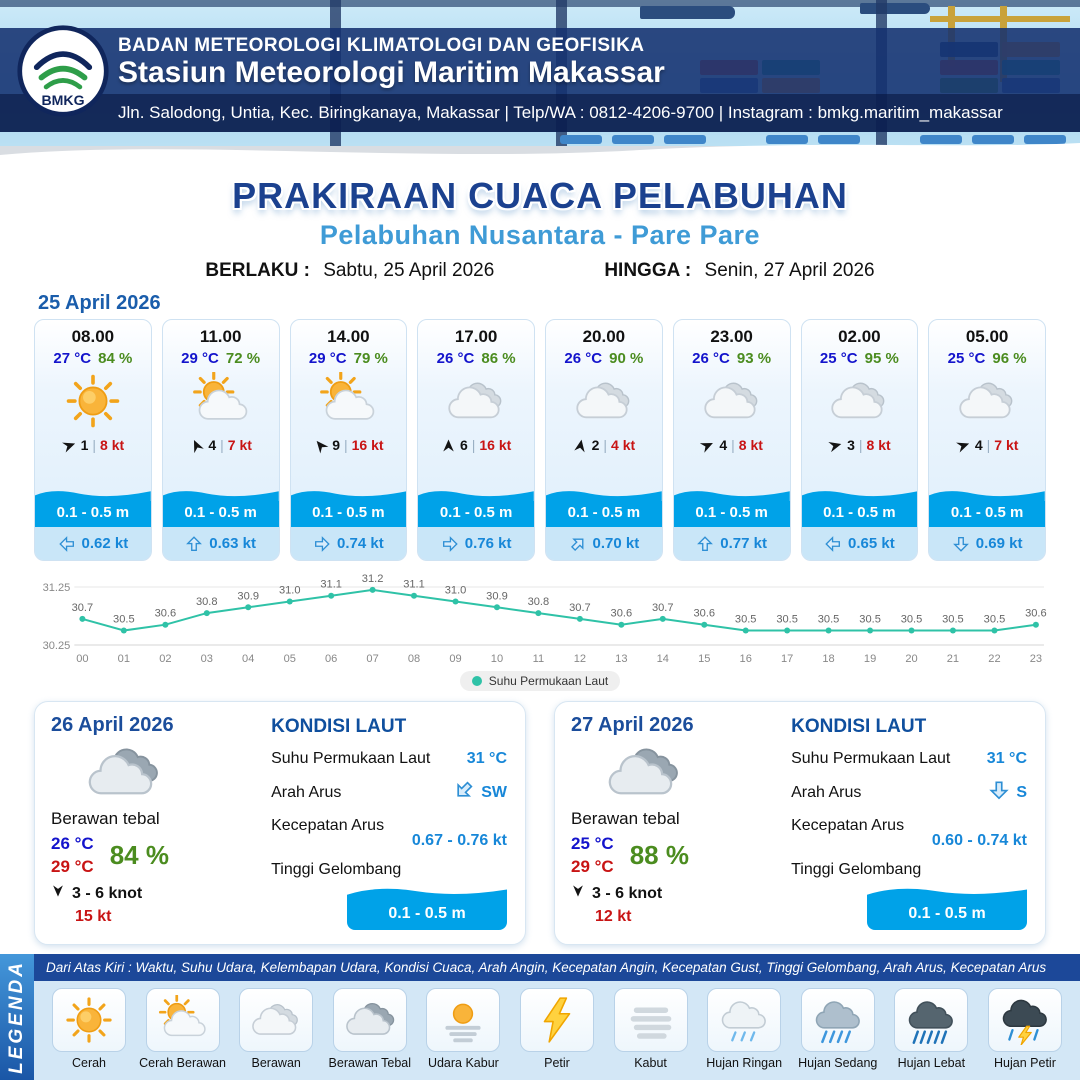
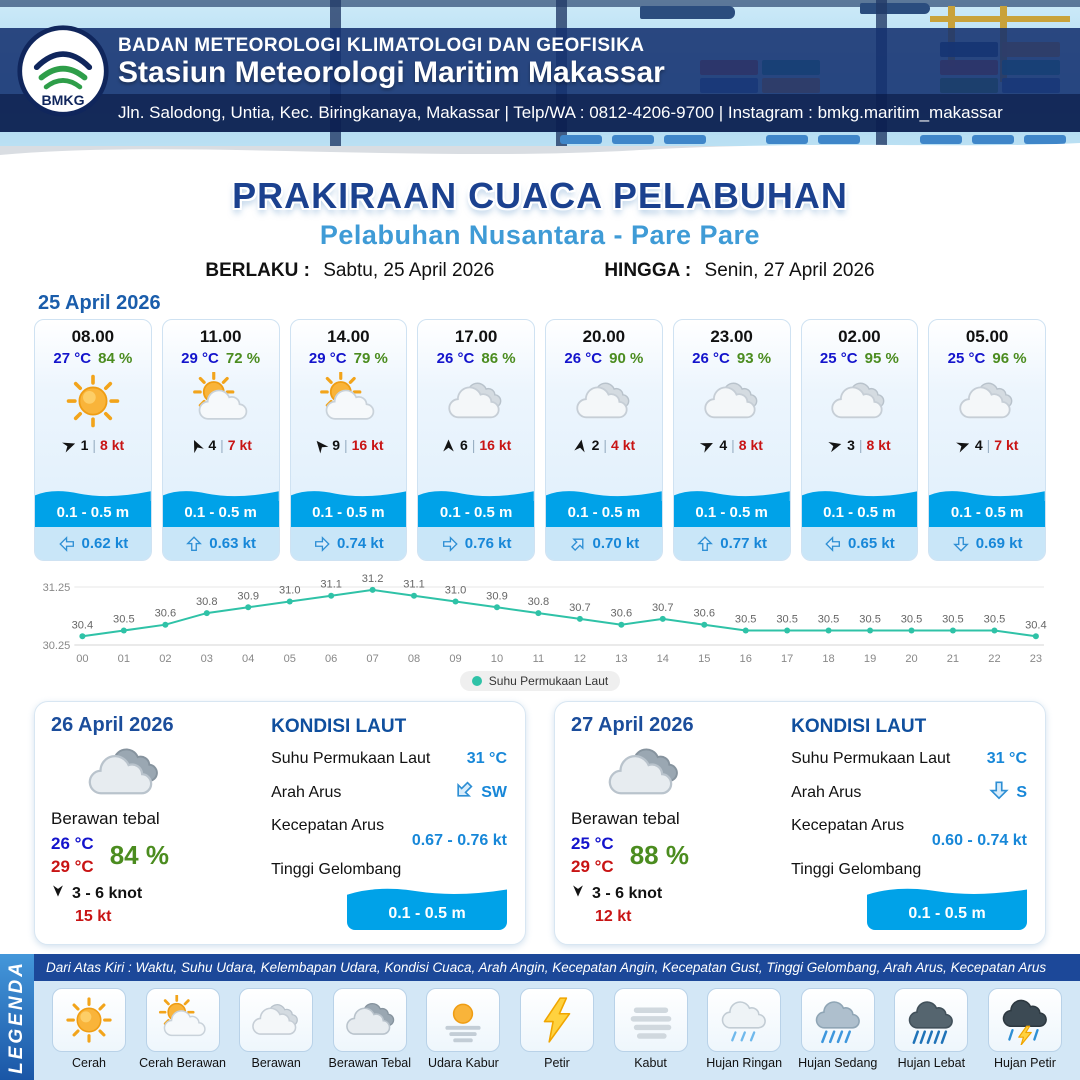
00: 30.7 -> 30.4
23: 30.6 -> 30.4
